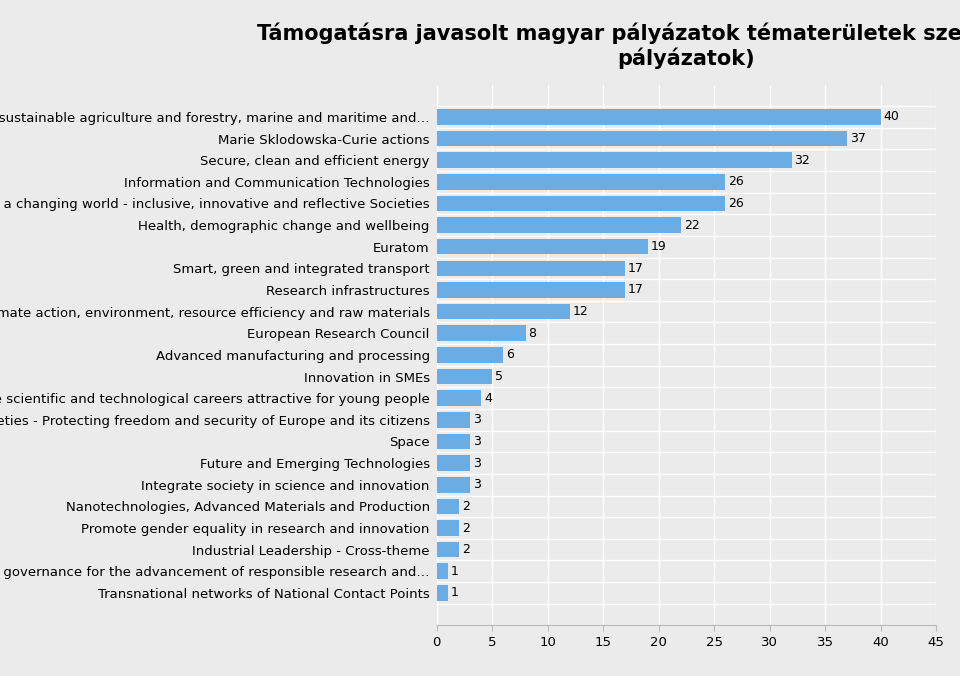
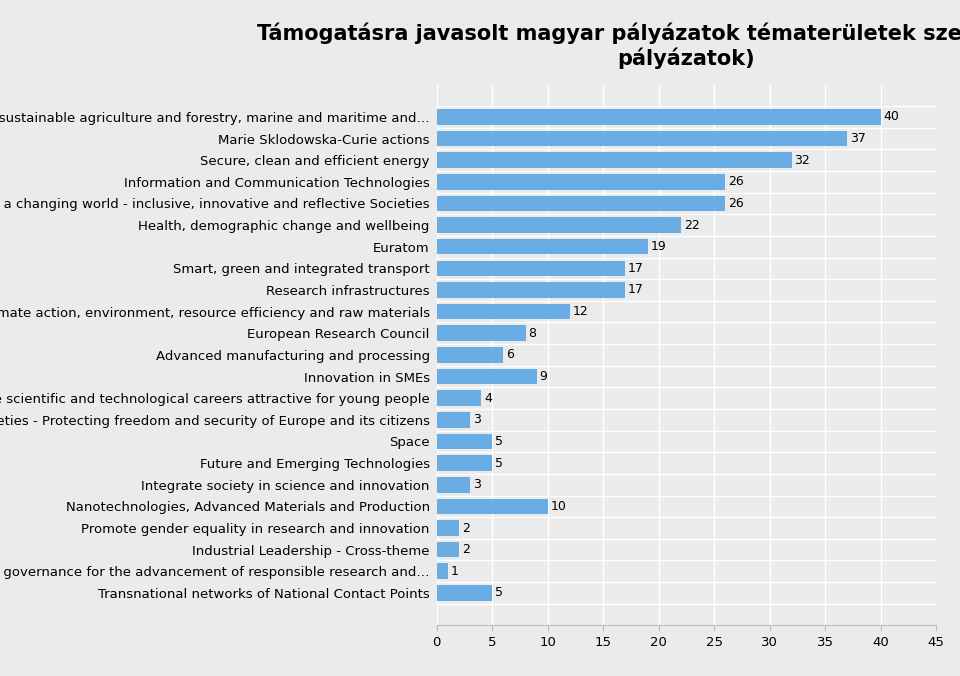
Innovation in SMEs: 5 -> 9
Space: 3 -> 5
Future and Emerging Technologies: 3 -> 5
Nanotechnologies, Advanced Materials and Production: 2 -> 10
Transnational networks of National Contact Points: 1 -> 5
